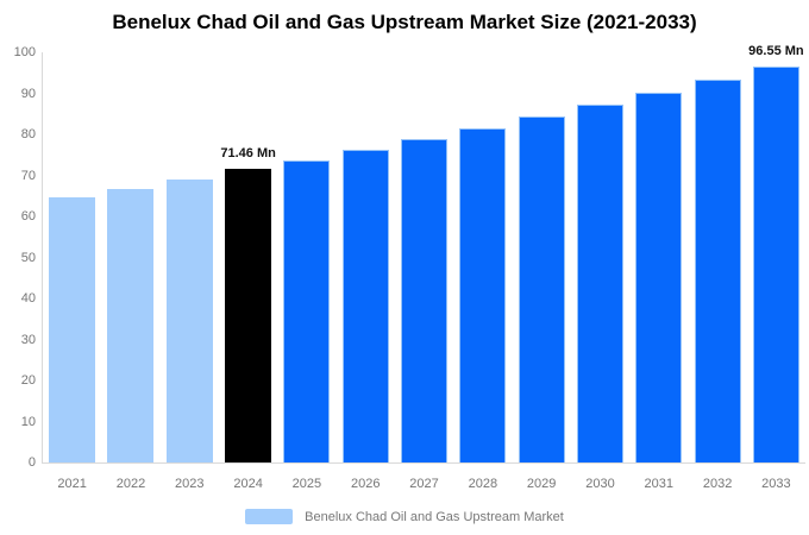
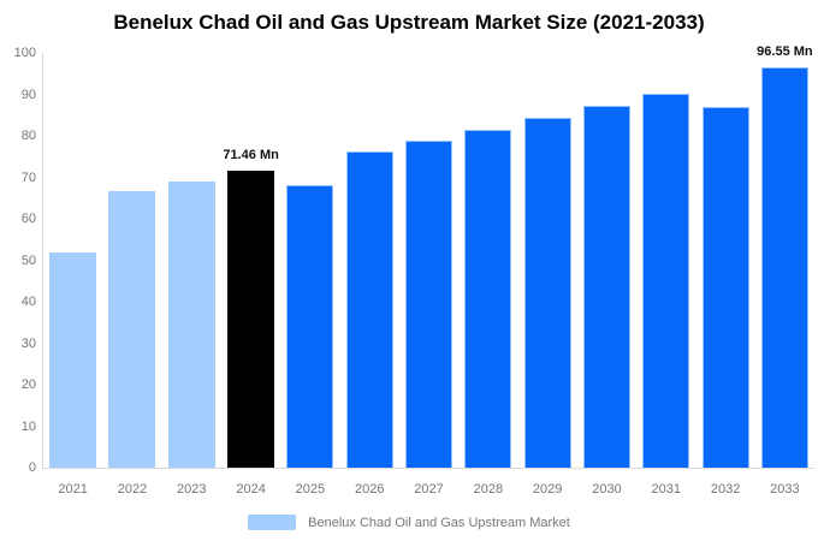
2021: 64 -> 52
2025: 74 -> 68
2032: 93 -> 87
